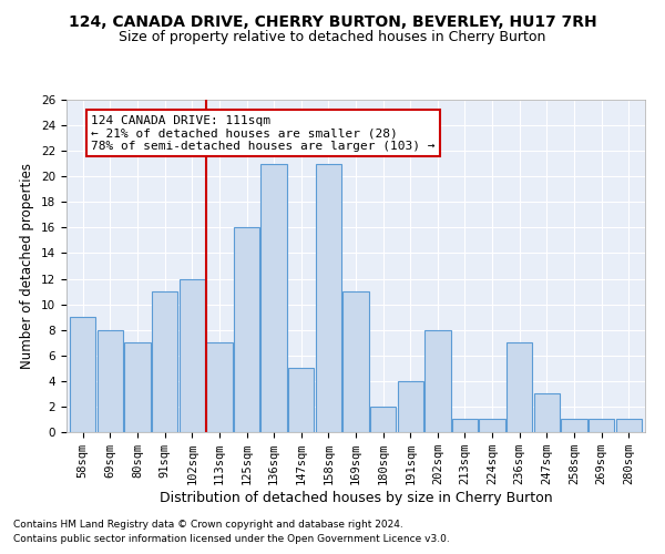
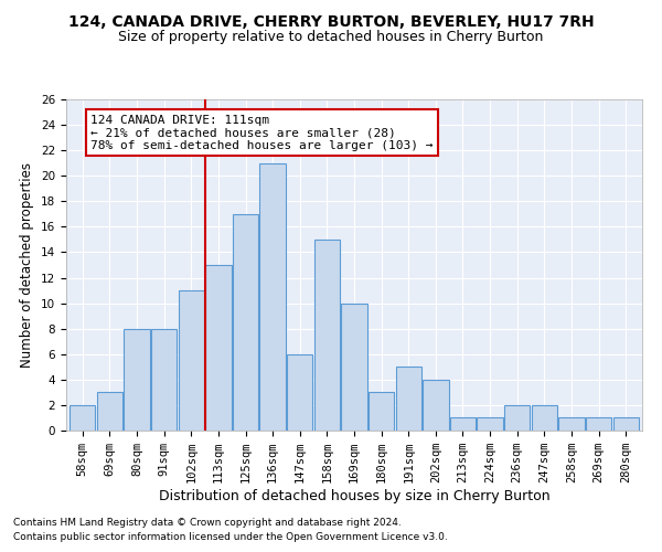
58sqm: 9 -> 2
69sqm: 8 -> 3
80sqm: 7 -> 8
91sqm: 11 -> 8
102sqm: 12 -> 11
113sqm: 7 -> 13
125sqm: 16 -> 17
147sqm: 5 -> 6
158sqm: 21 -> 15
169sqm: 11 -> 10
180sqm: 2 -> 3
191sqm: 4 -> 5
202sqm: 8 -> 4
236sqm: 7 -> 2
247sqm: 3 -> 2
